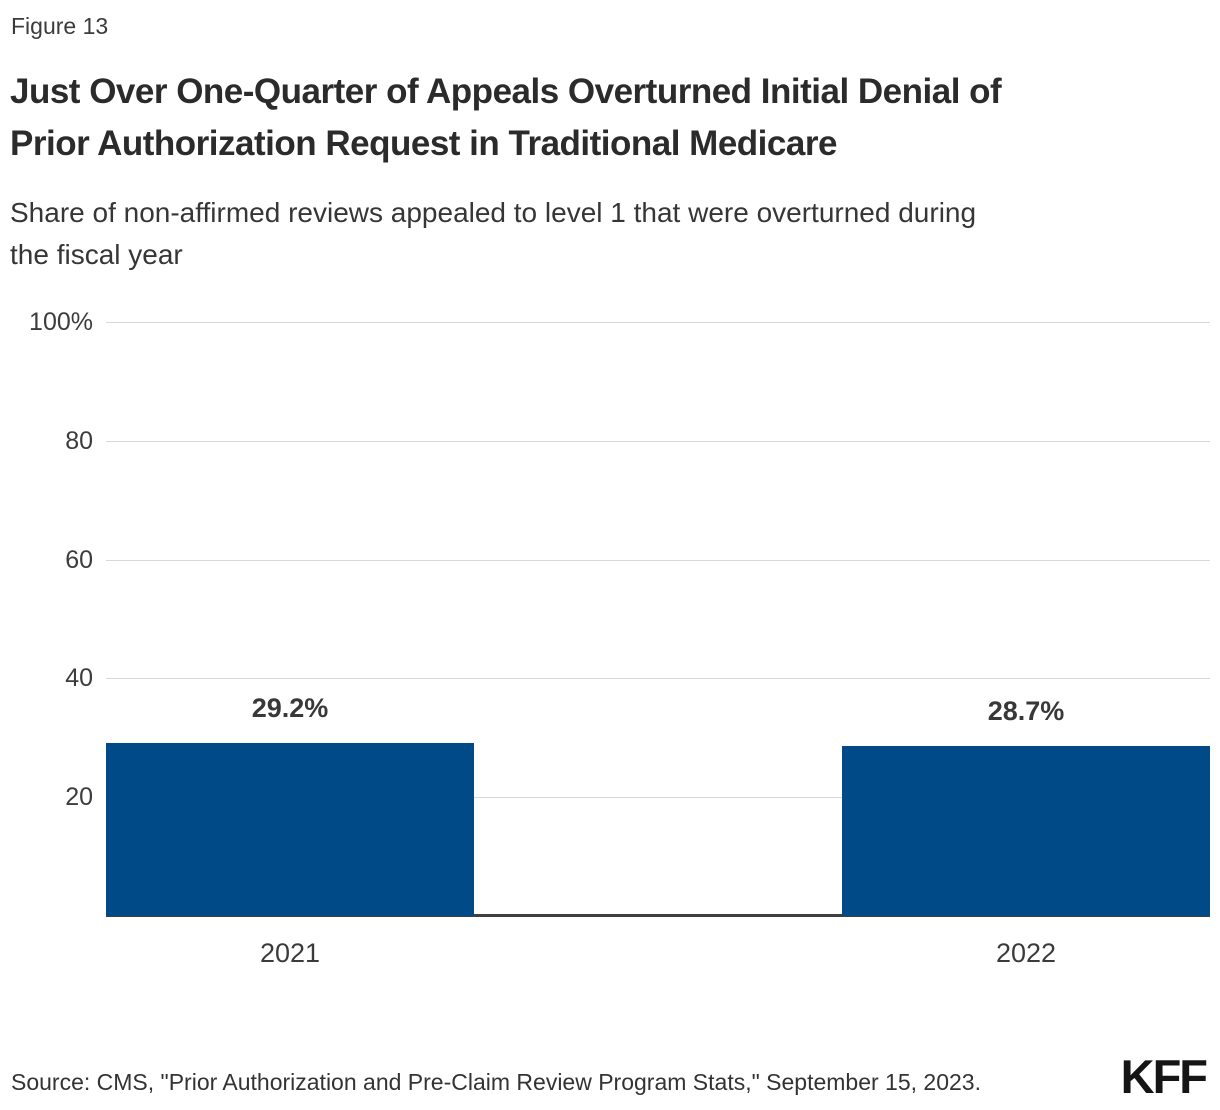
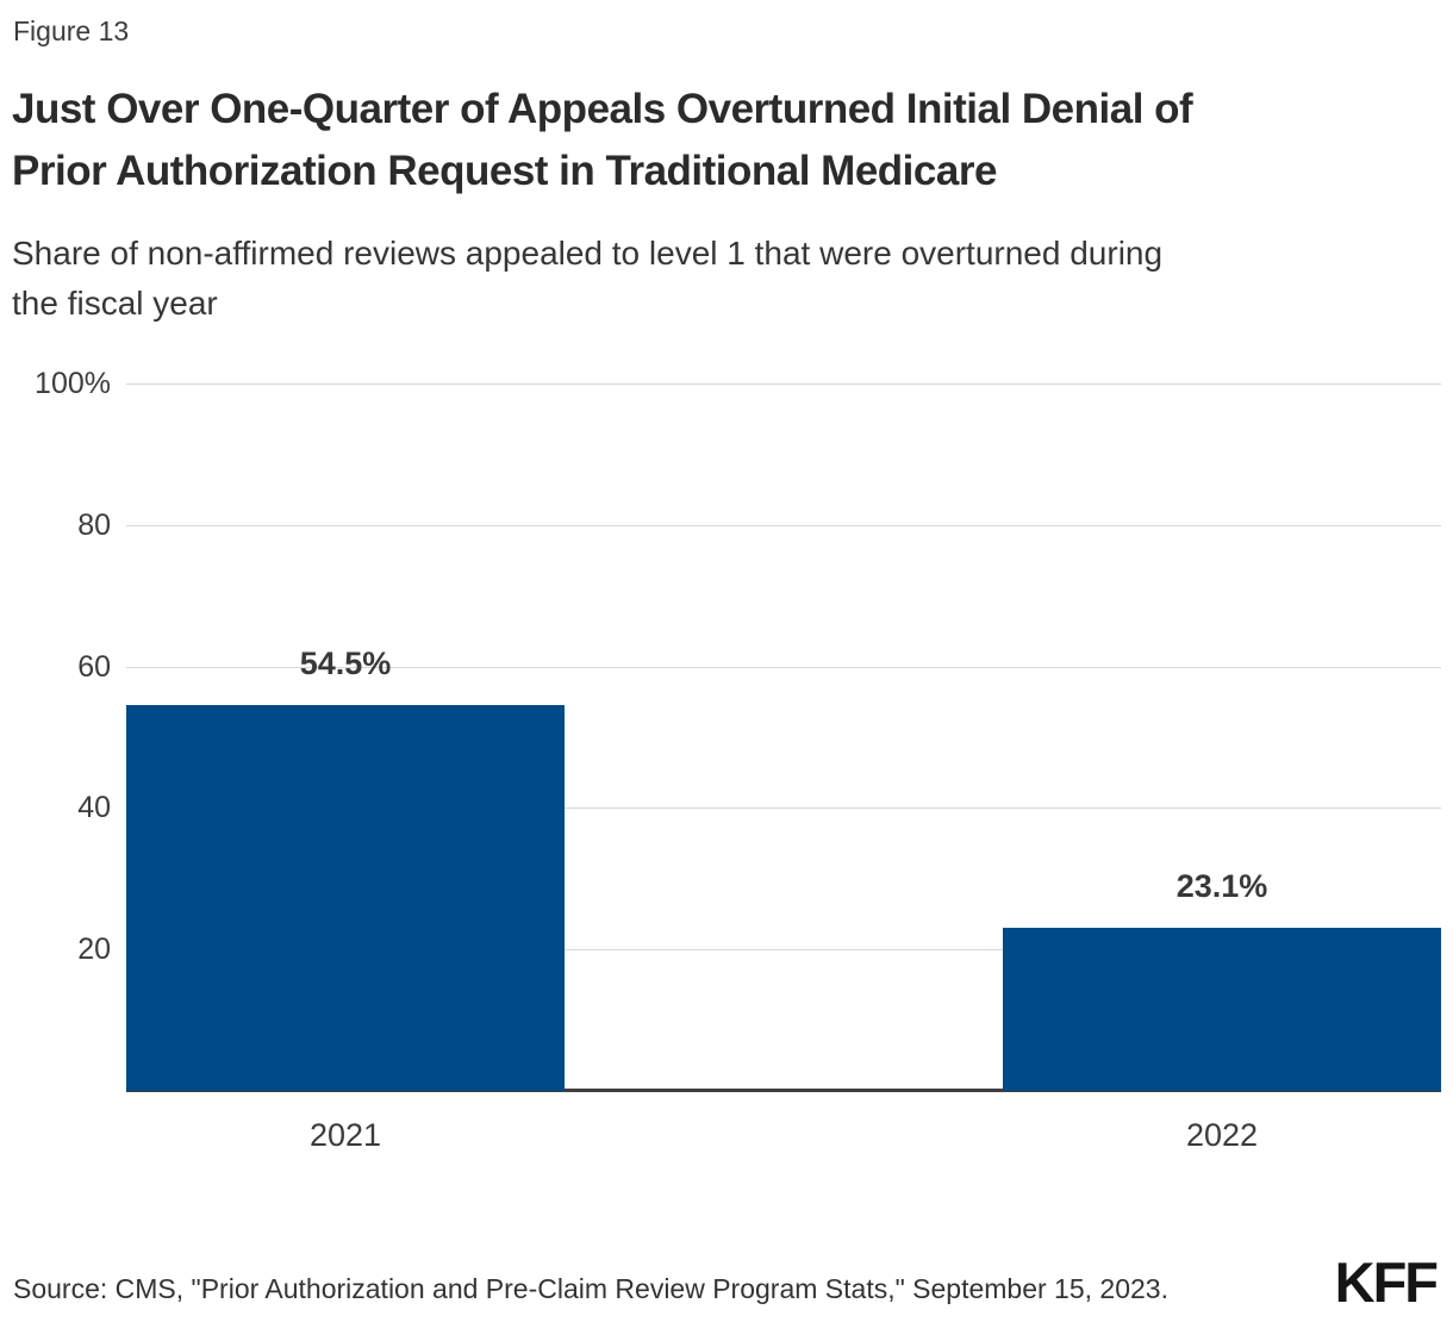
2021: 29.2% -> 54.5%
2022: 28.7% -> 23.1%
